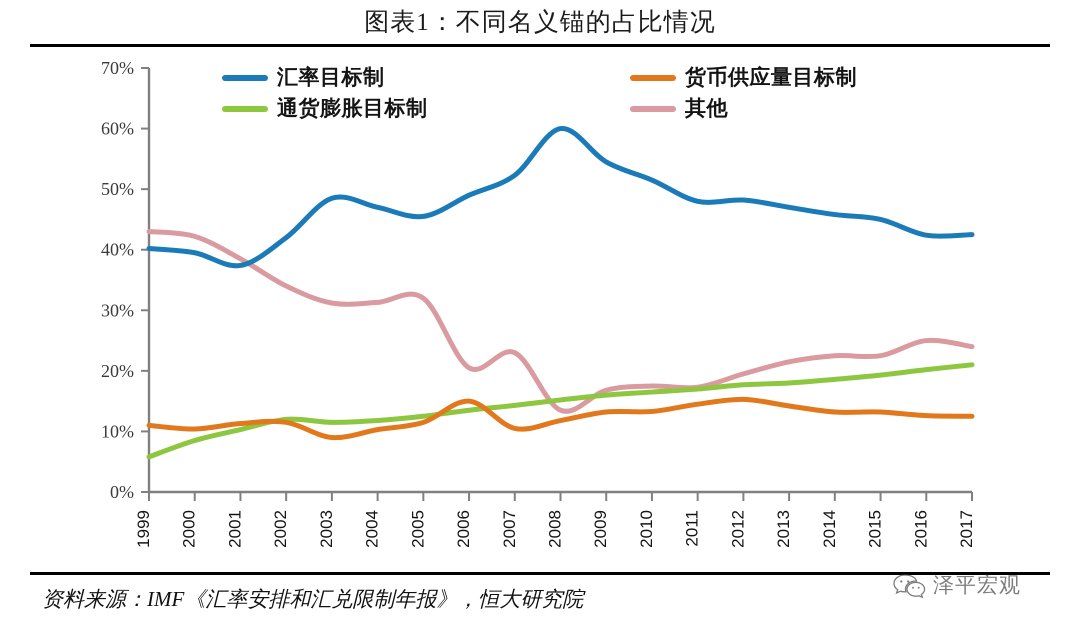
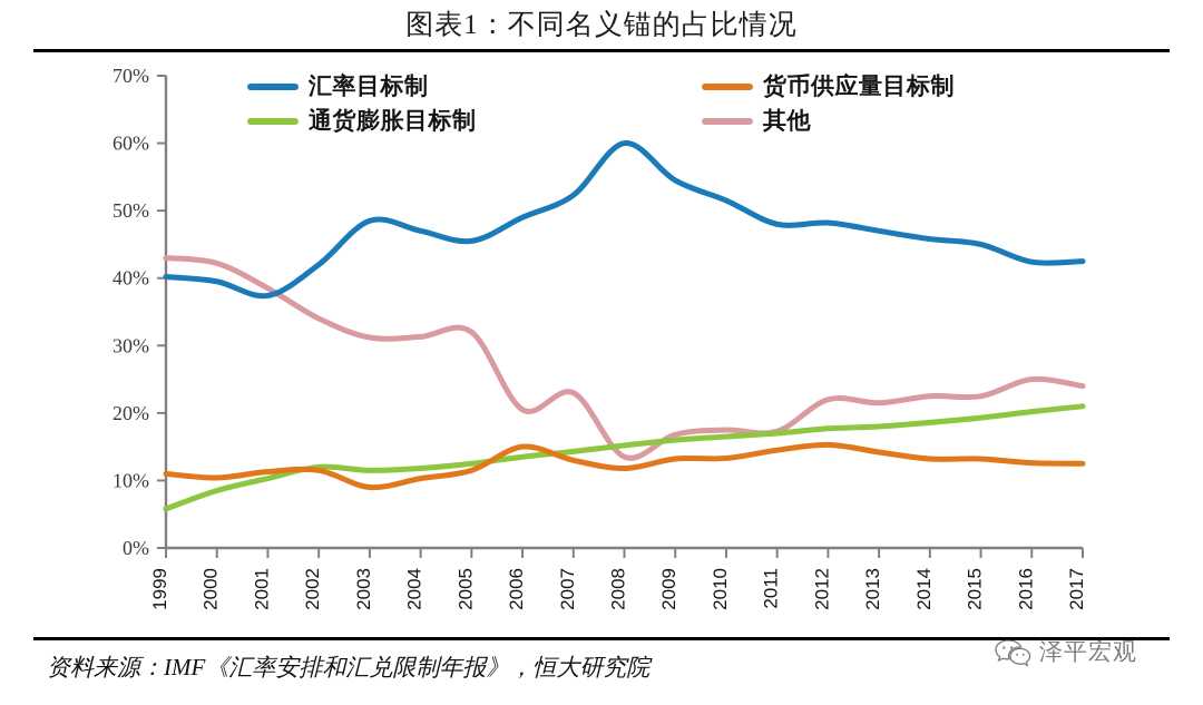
货币供应量目标制/2007: 10% -> 13%
其他/2012: 20% -> 22%
